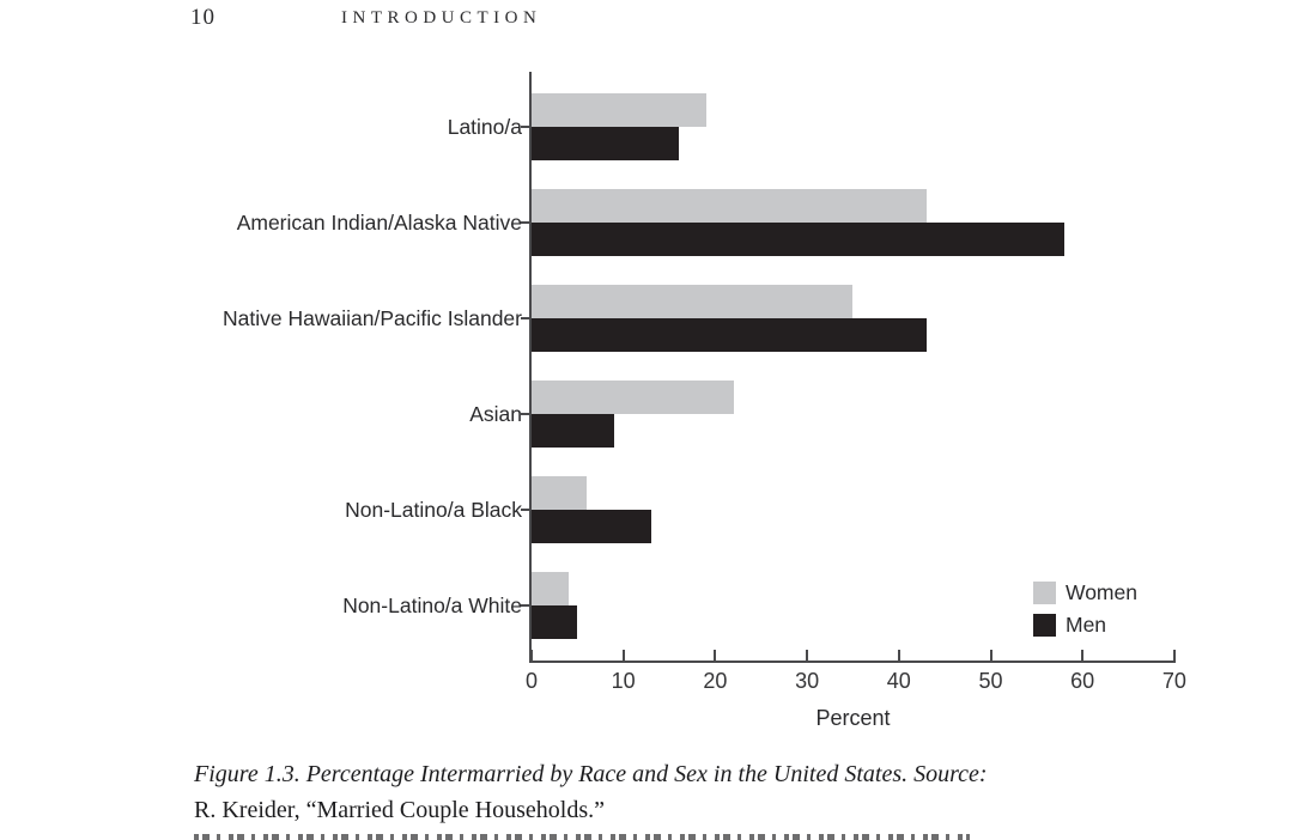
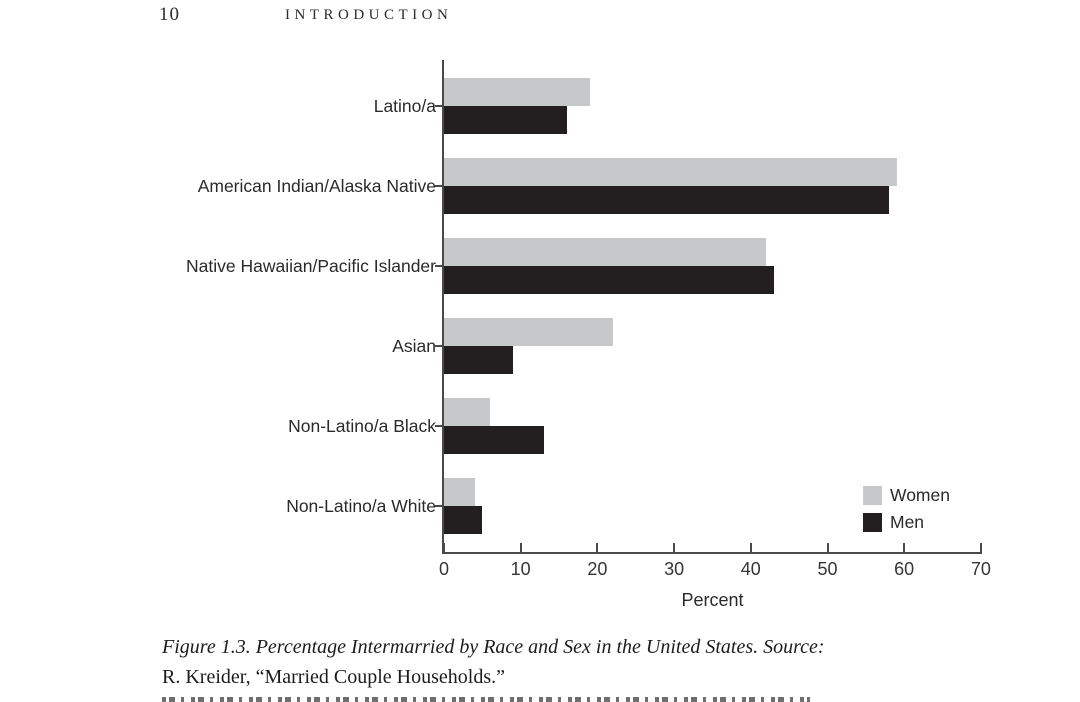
Women/American Indian/Alaska Native: 43 -> 59
Women/Native Hawaiian/Pacific Islander: 35 -> 42
